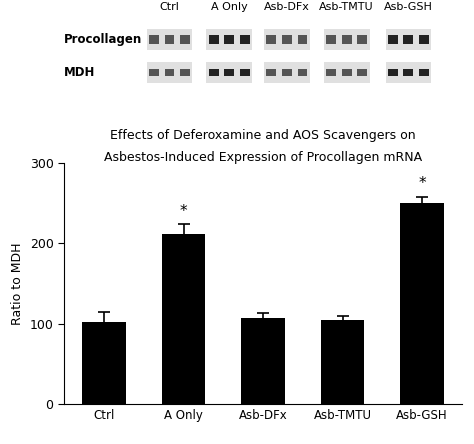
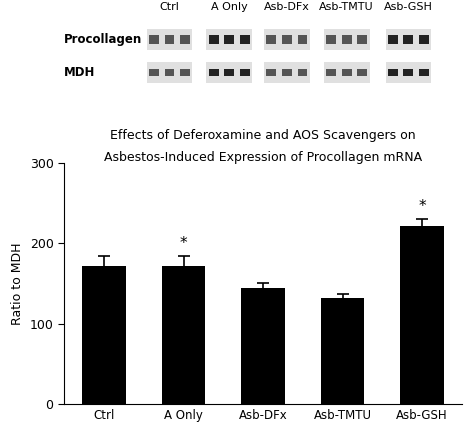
Ctrl: 102 -> 172
A Only: 212 -> 172
Asb-DFx: 107 -> 144
Asb-TMTU: 105 -> 132
Asb-GSH: 250 -> 222
